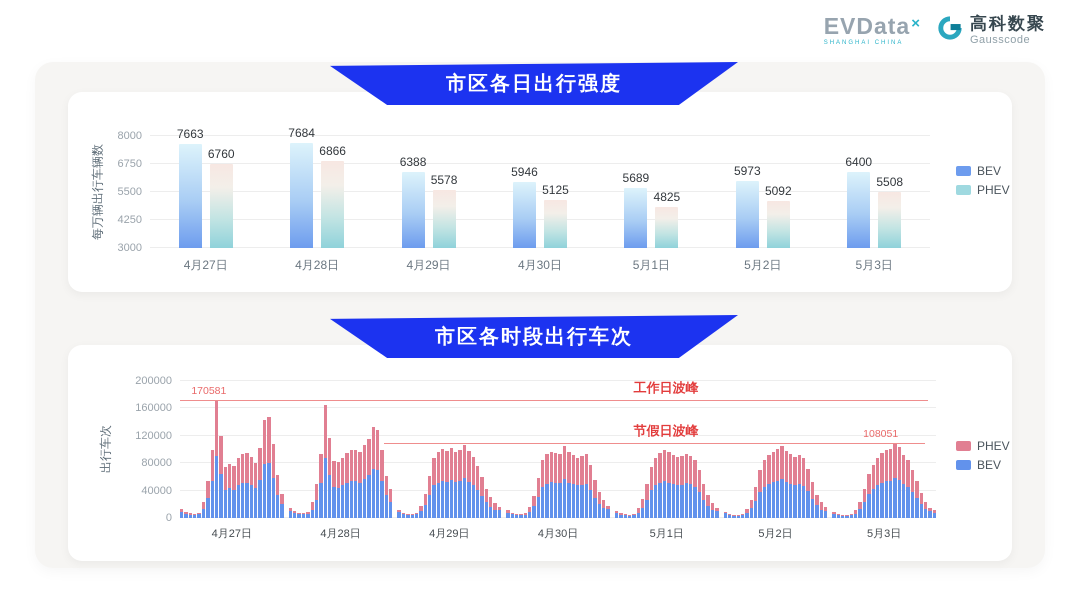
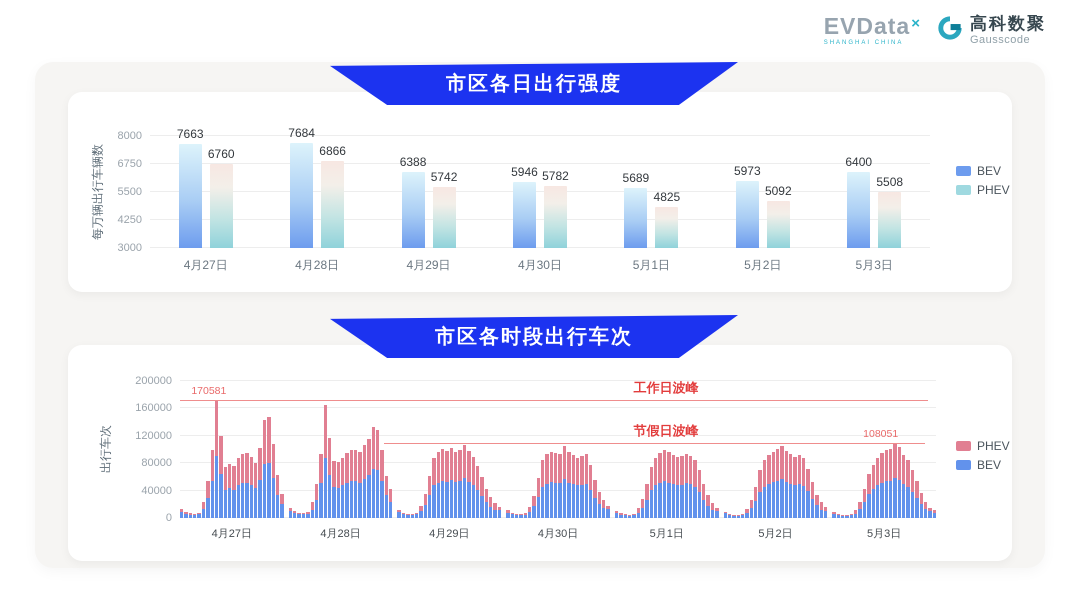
市区各日出行强度/PHEV/4月29日: 5578 -> 5742
市区各日出行强度/PHEV/4月30日: 5125 -> 5782
